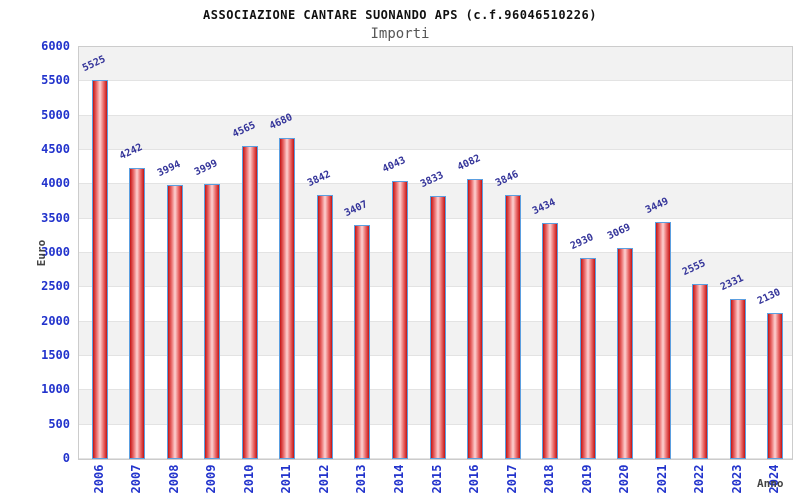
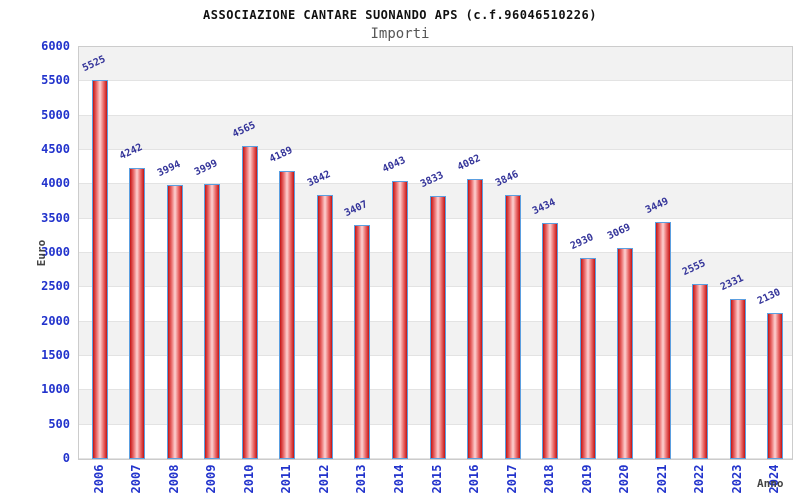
2011: 4680 -> 4189
